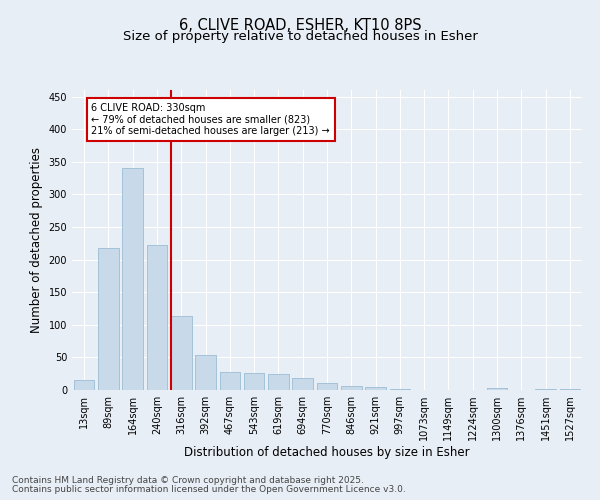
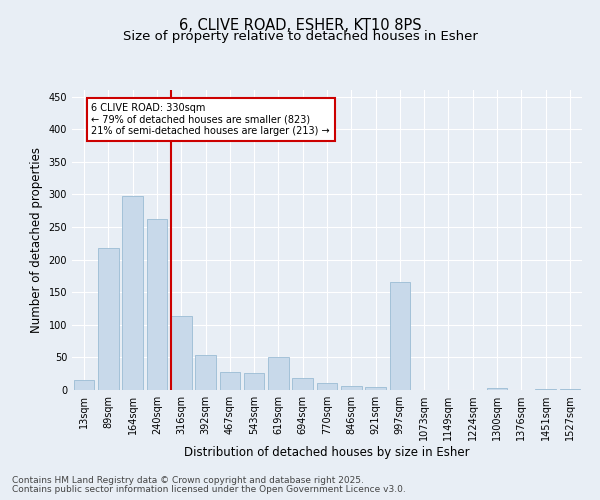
164sqm: 340 -> 298
240sqm: 222 -> 262
619sqm: 25 -> 50
997sqm: 1 -> 166
